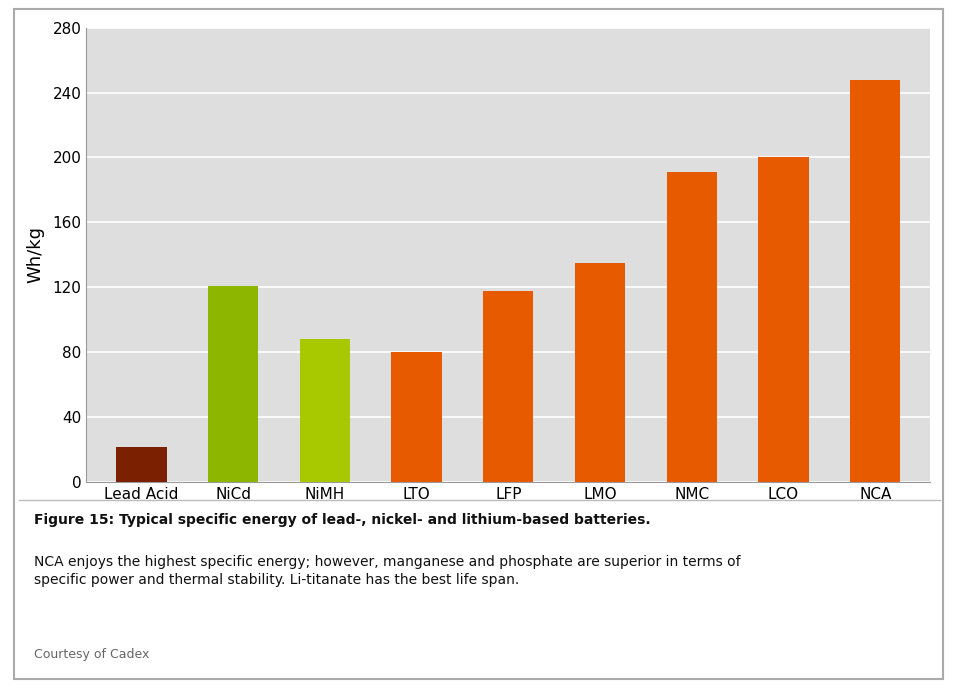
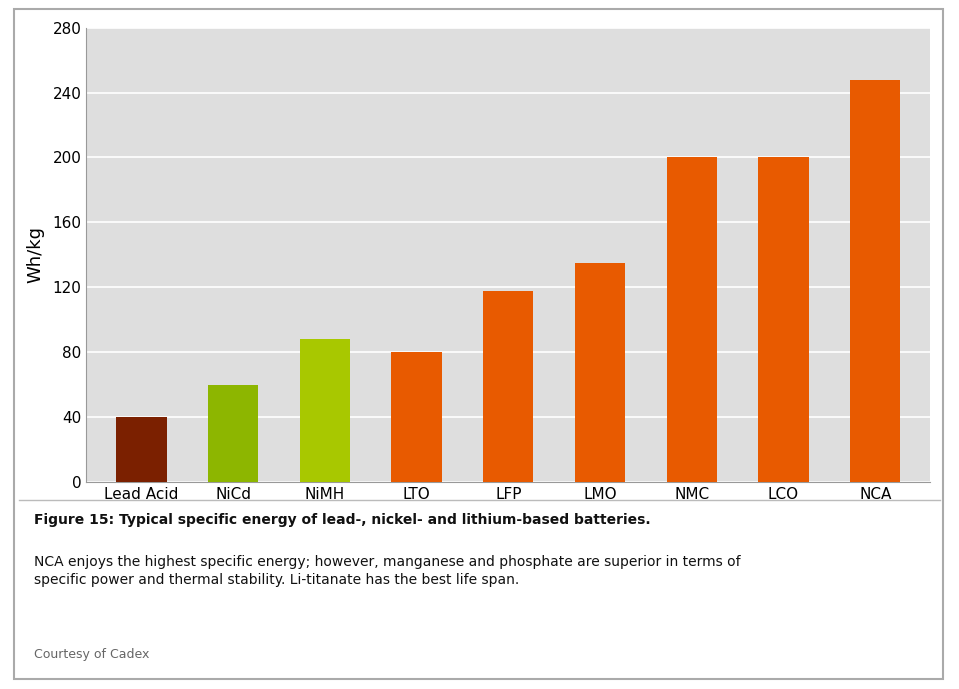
Lead Acid: 22 -> 40
NiCd: 121 -> 60
NMC: 191 -> 200
